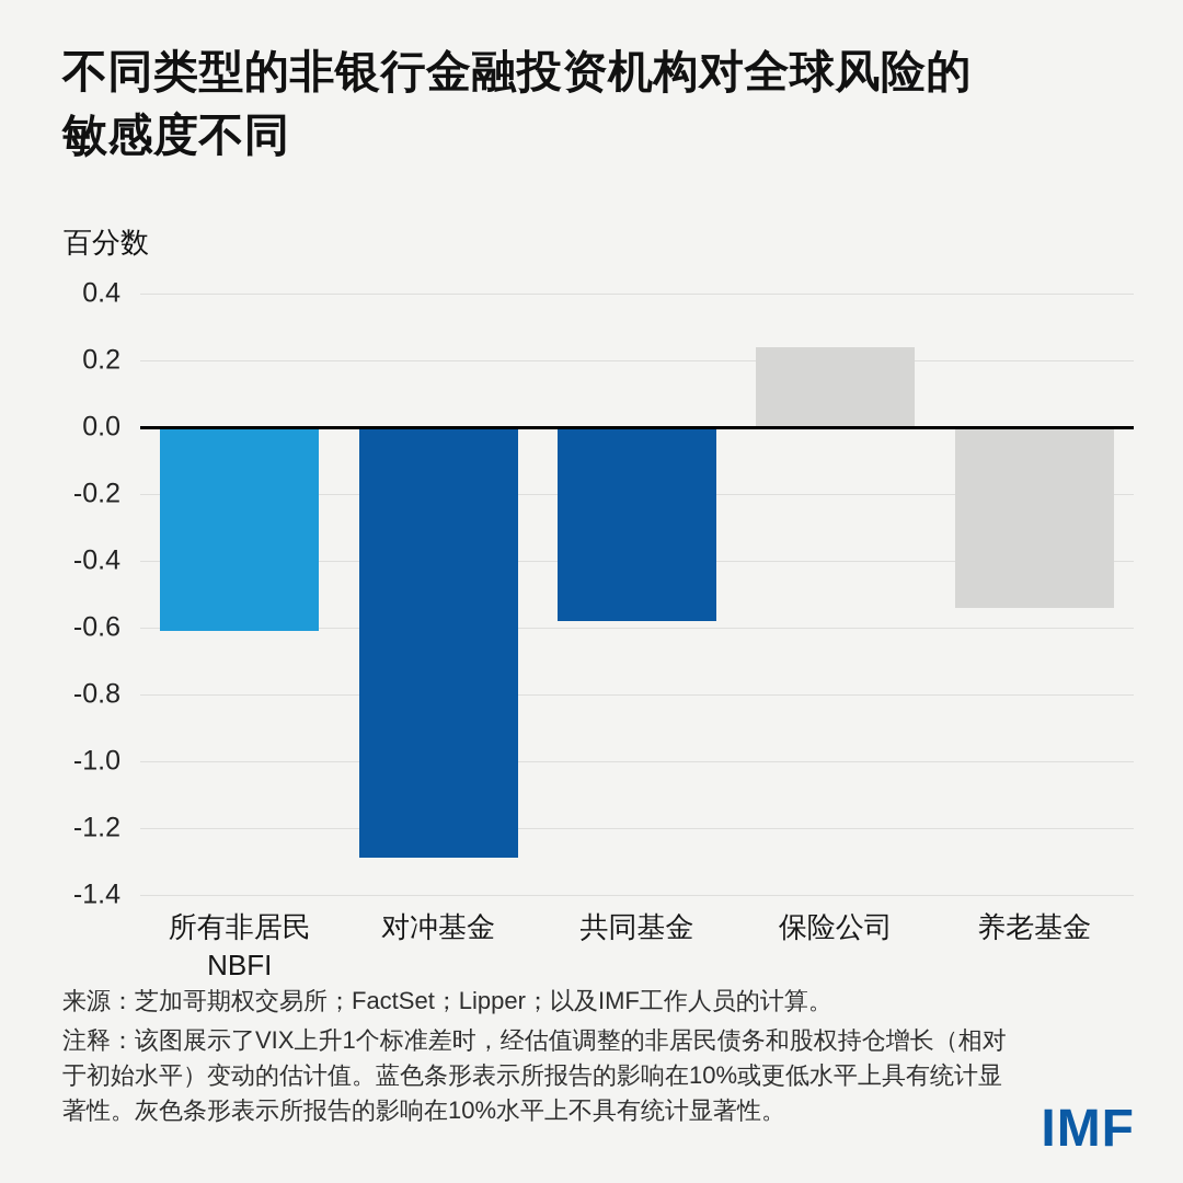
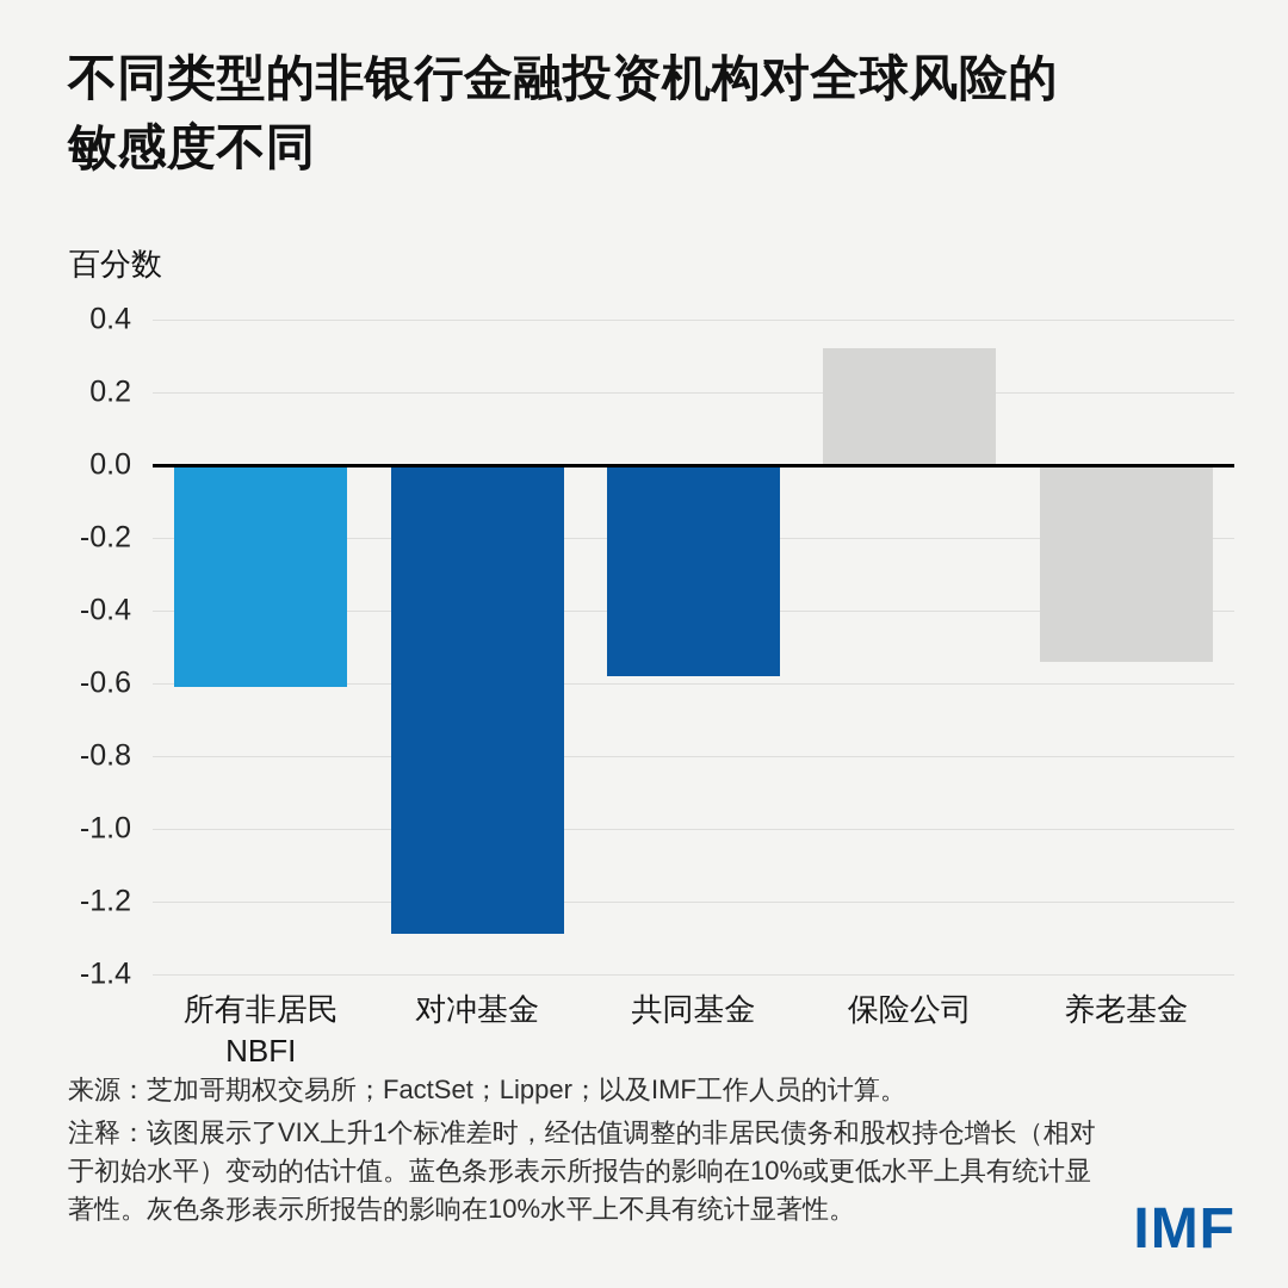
保险公司: 0.24 -> 0.32
